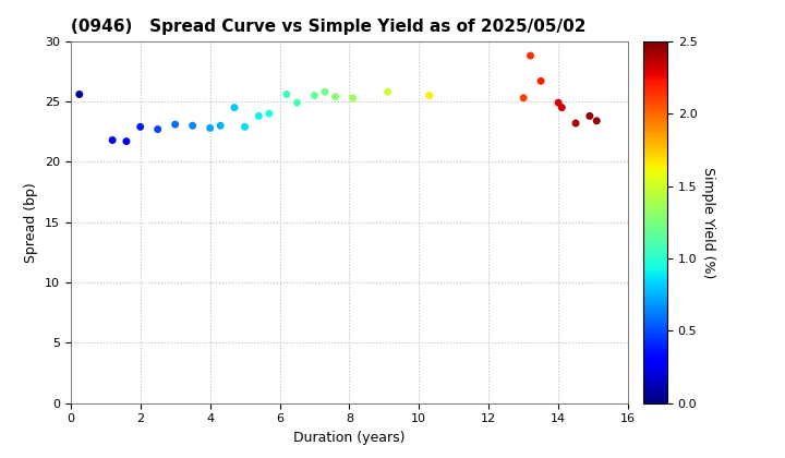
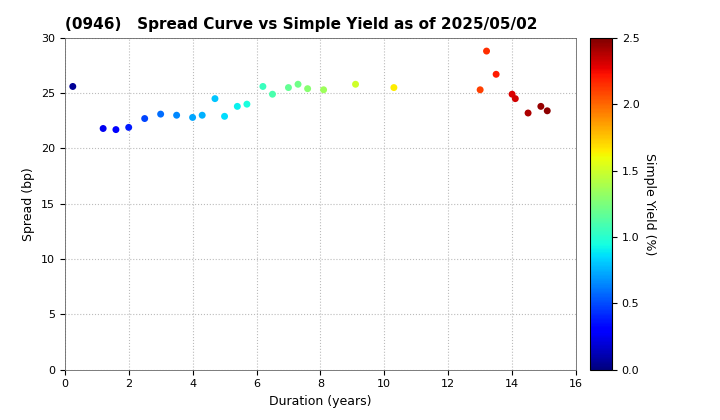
2: 22.9 -> 21.9
